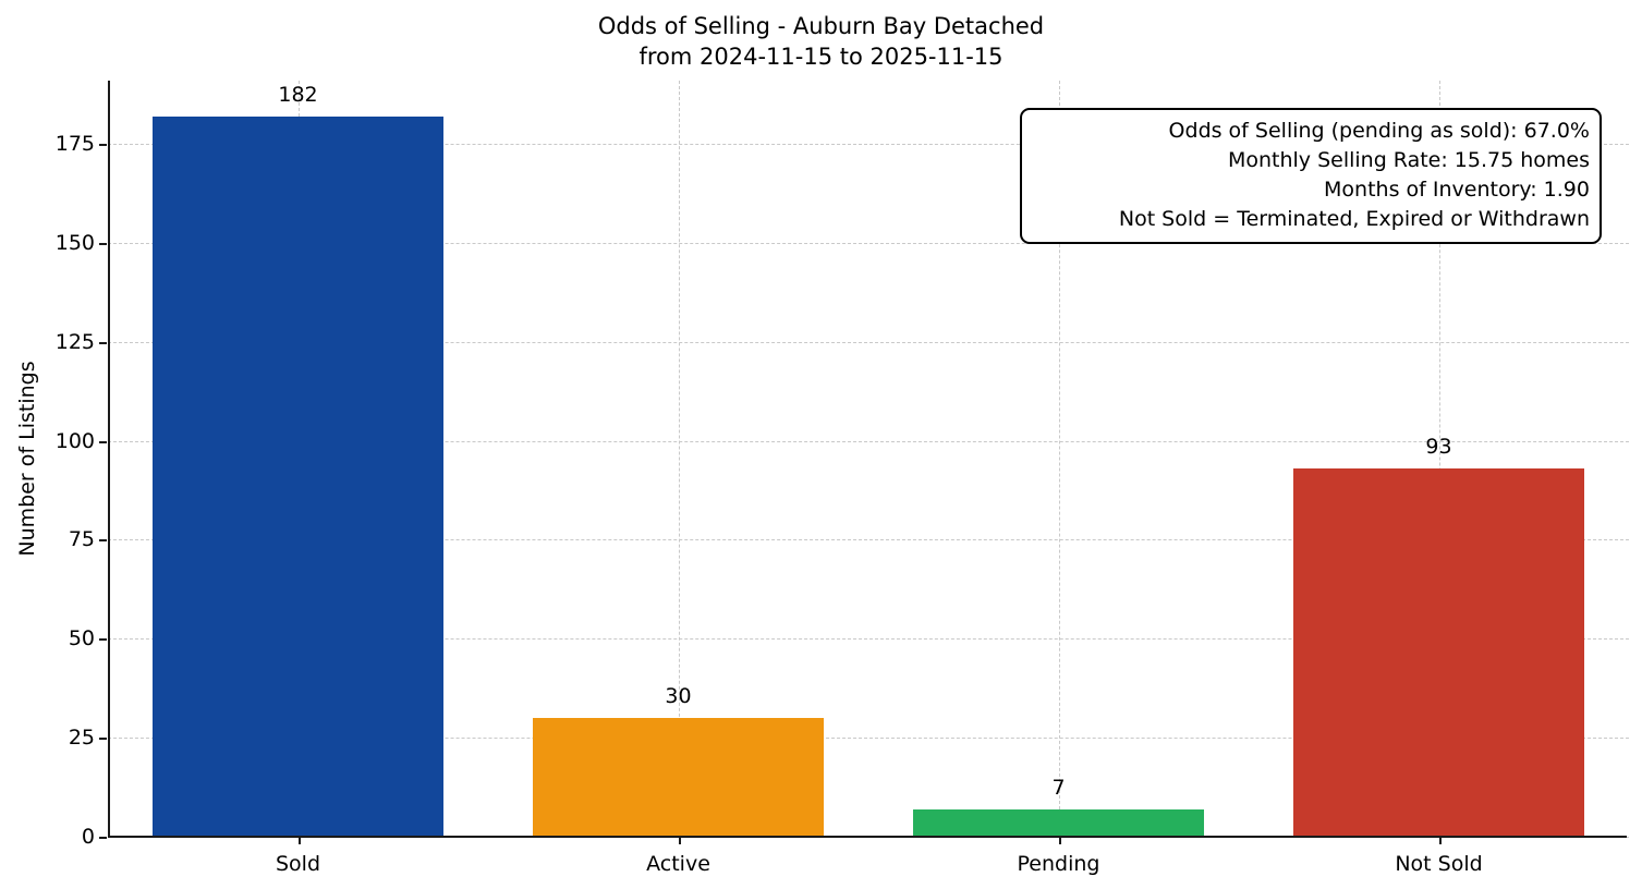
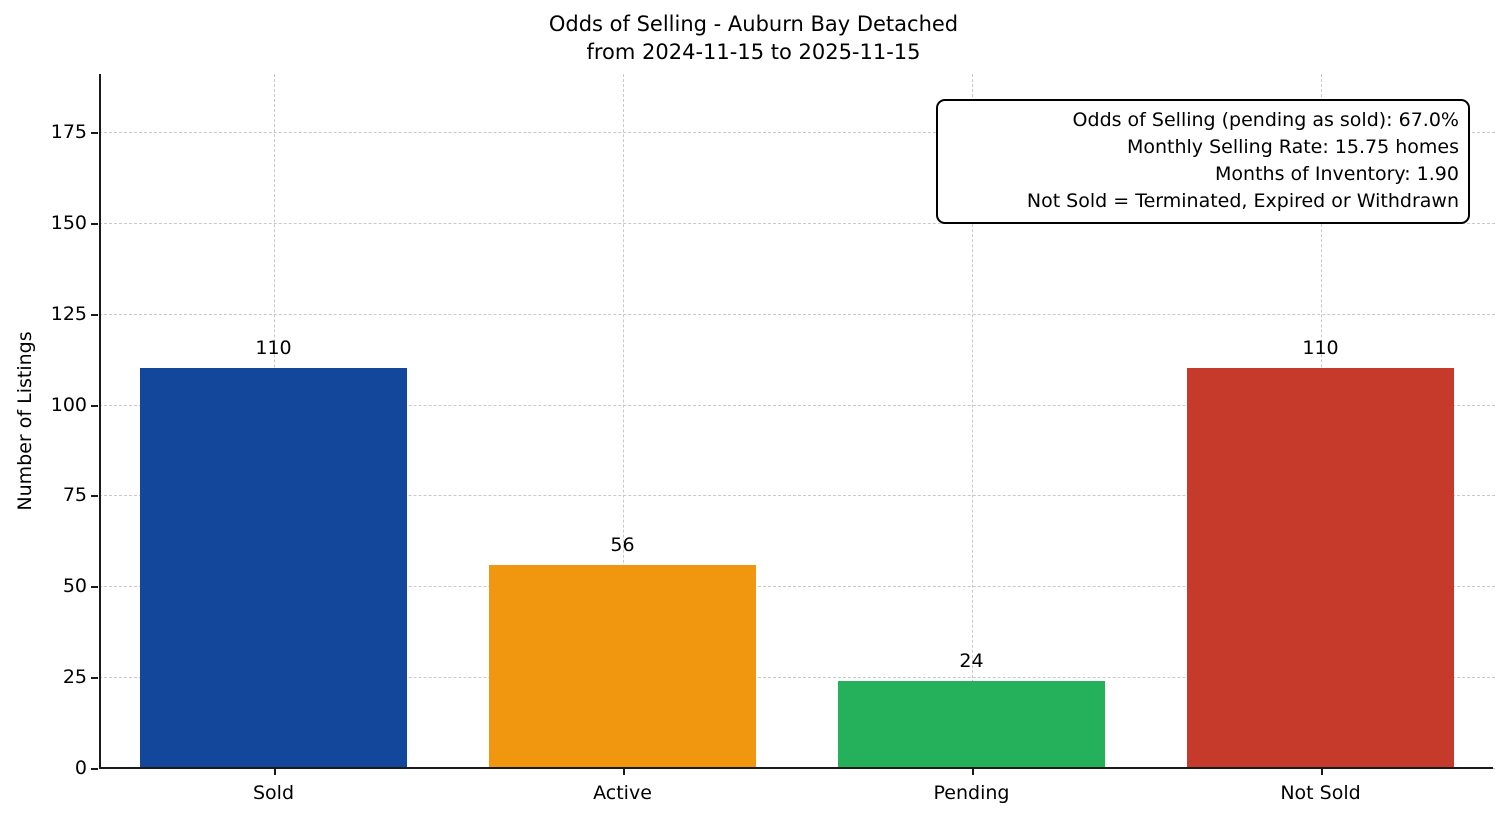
Sold: 182 -> 110
Active: 30 -> 56
Pending: 7 -> 24
Not Sold: 93 -> 110
